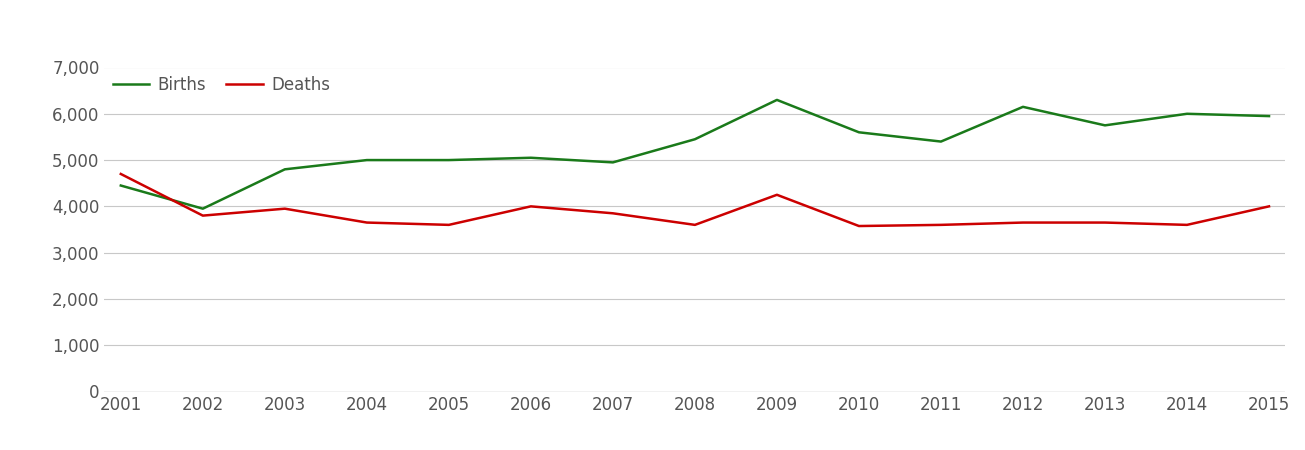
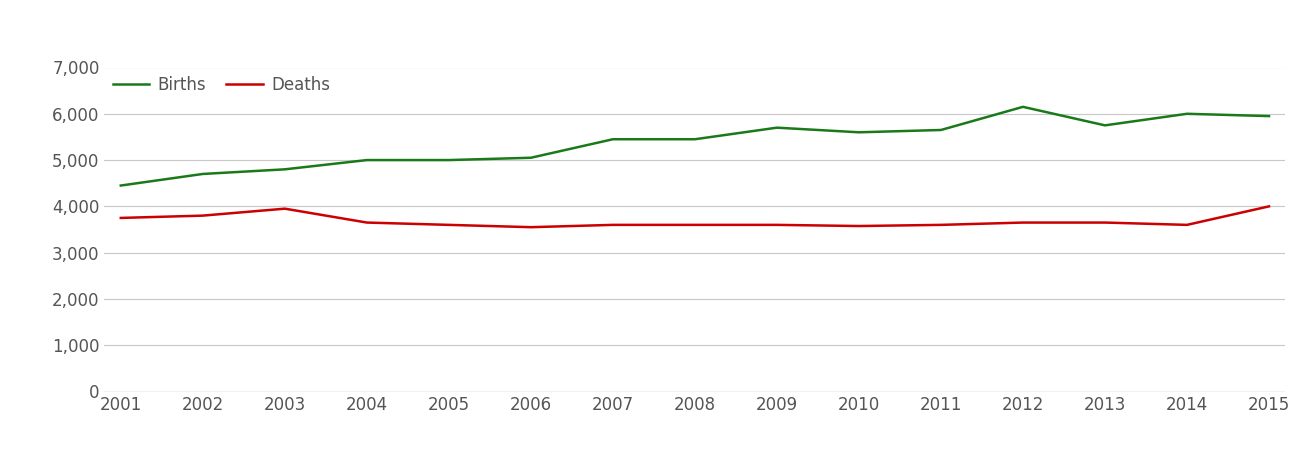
Deaths/2001: 4,700 -> 3,750
Births/2002: 3,950 -> 4,700
Deaths/2006: 4,000 -> 3,550
Births/2007: 4,950 -> 5,450
Deaths/2007: 3,850 -> 3,600
Births/2009: 6,300 -> 5,700
Deaths/2009: 4,250 -> 3,600
Births/2011: 5,400 -> 5,650
